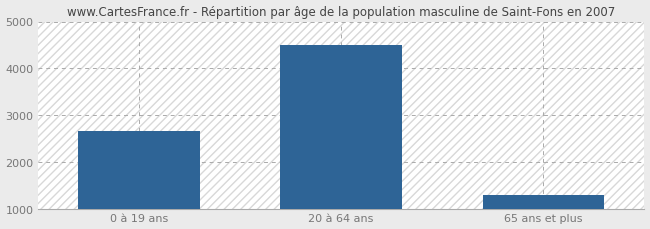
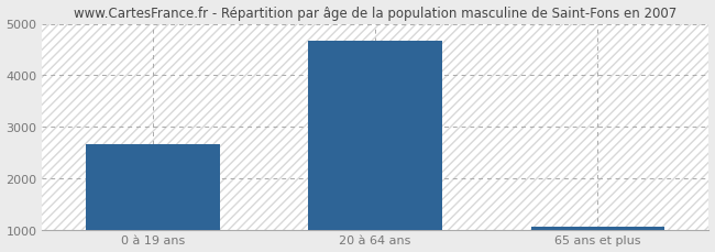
20 à 64 ans: 4500 -> 4670
65 ans et plus: 1300 -> 1060
